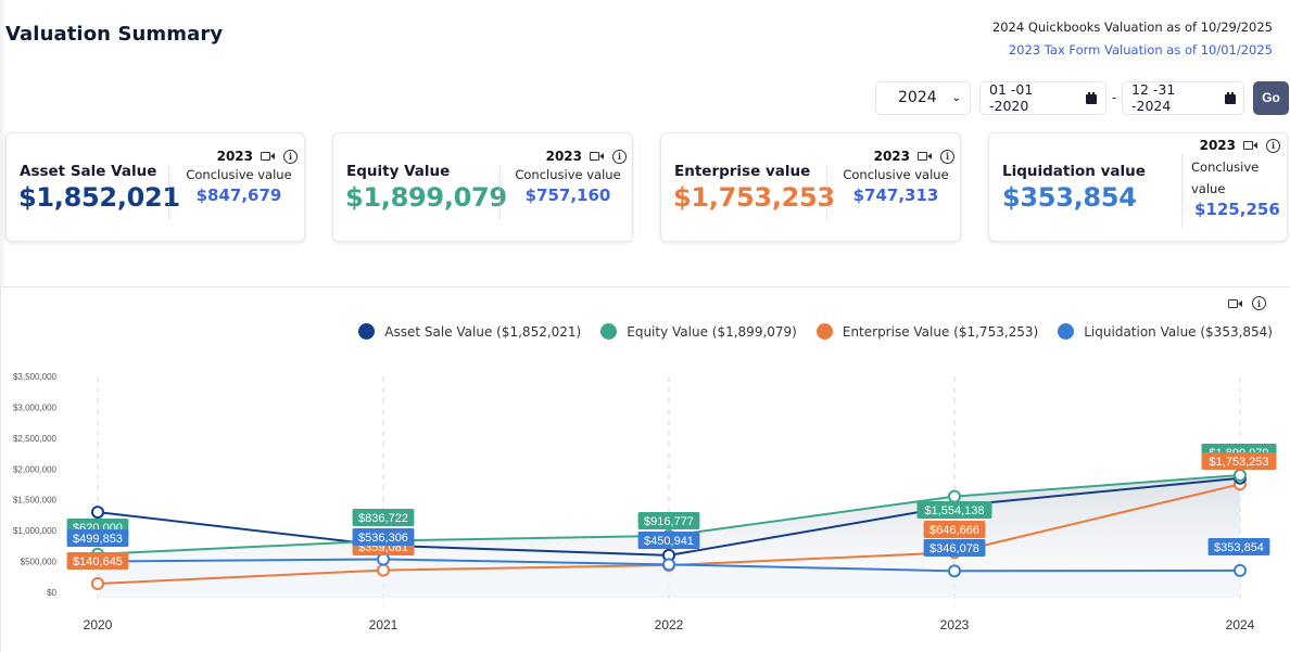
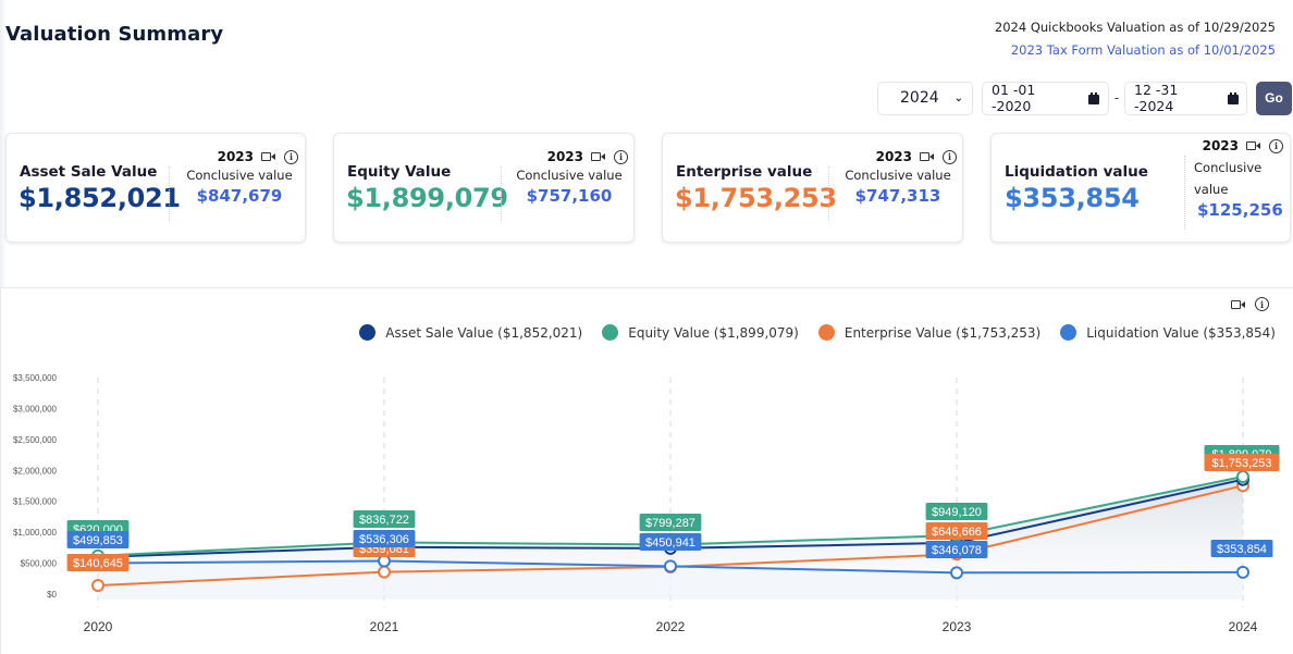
Asset Sale Value/2020: $1300000 -> $600000
Asset Sale Value/2022: $600000 -> $700000
Equity Value/2022: $916,777 -> $799,287
Asset Sale Value/2023: $1400000 -> $800000
Equity Value/2023: $1,554,138 -> $949,120
